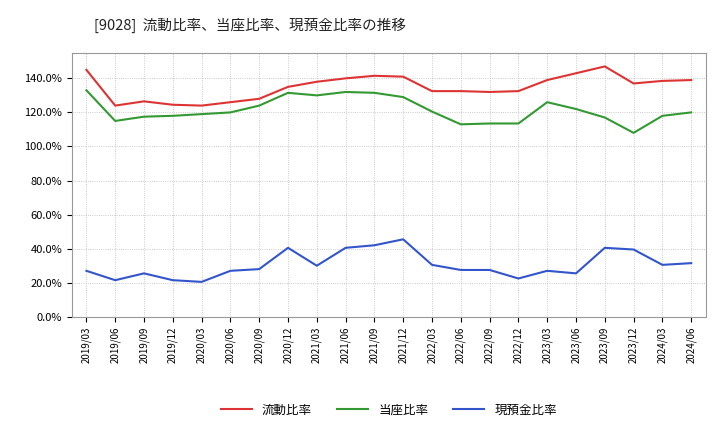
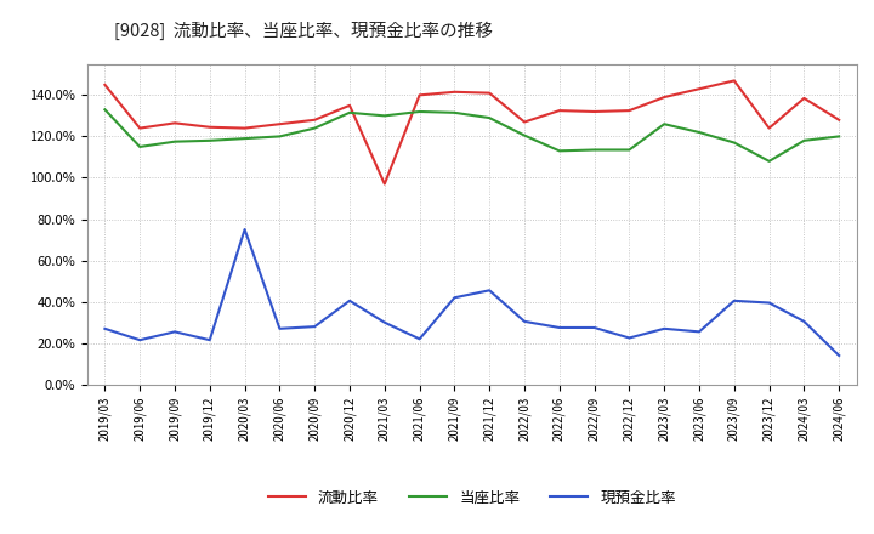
現預金比率/2020/03: 20% -> 75%
流動比率/2021/03: 138% -> 97%
現預金比率/2021/06: 40% -> 22%
流動比率/2022/03: 132% -> 127%
流動比率/2023/12: 137% -> 124%
流動比率/2024/06: 139% -> 128%
現預金比率/2024/06: 32% -> 14%
